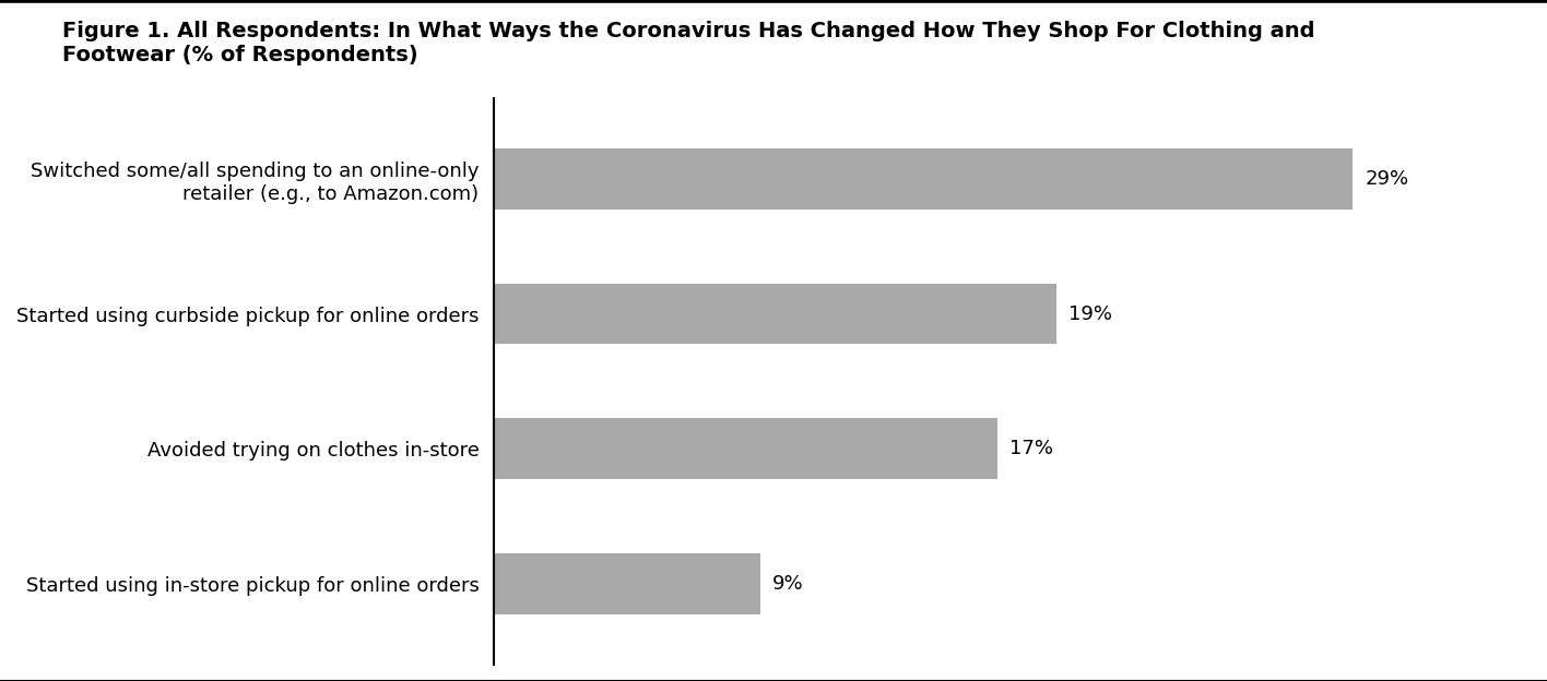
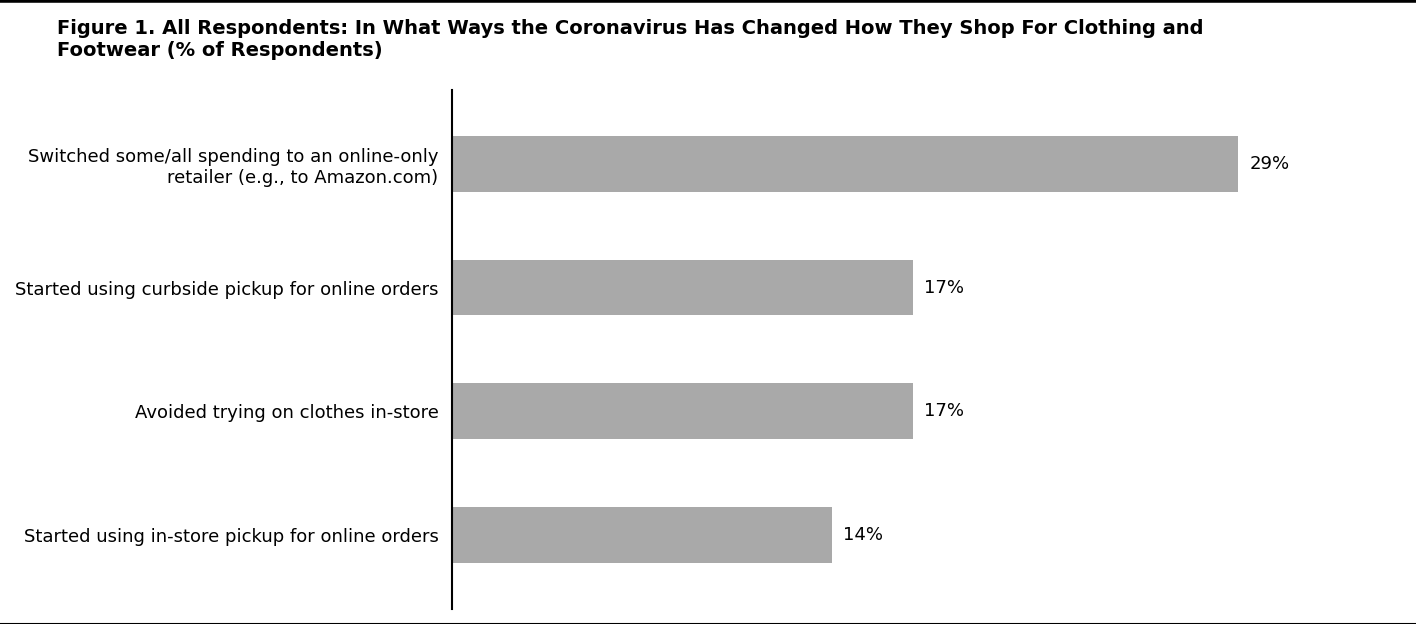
Started using curbside pickup for online orders: 19% -> 17%
Started using in-store pickup for online orders: 9% -> 14%
